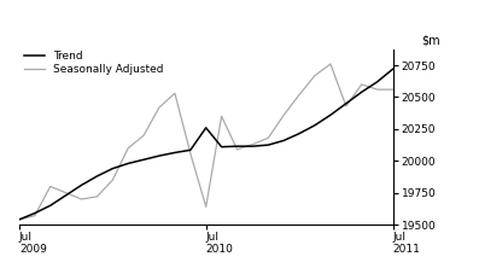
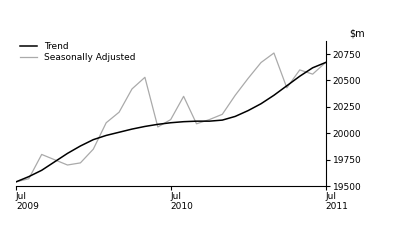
Trend/Jul 2010: 20260 -> 20100
Seasonally Adjusted/Jul 2010: 19640 -> 20130
Trend/Jul 2011: 20720 -> 20670
Seasonally Adjusted/Jul 2011: 20560 -> 20670
